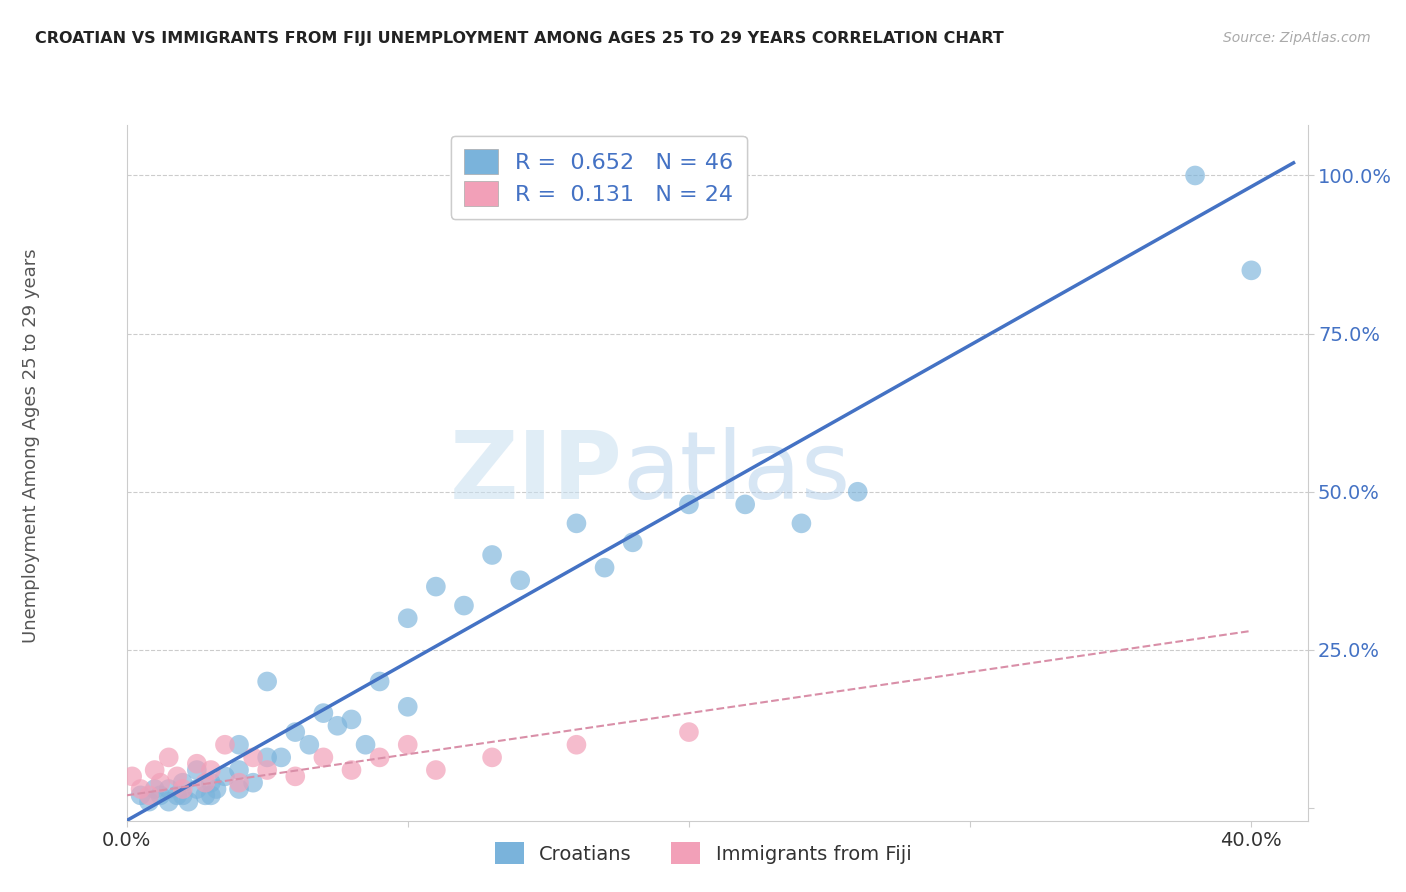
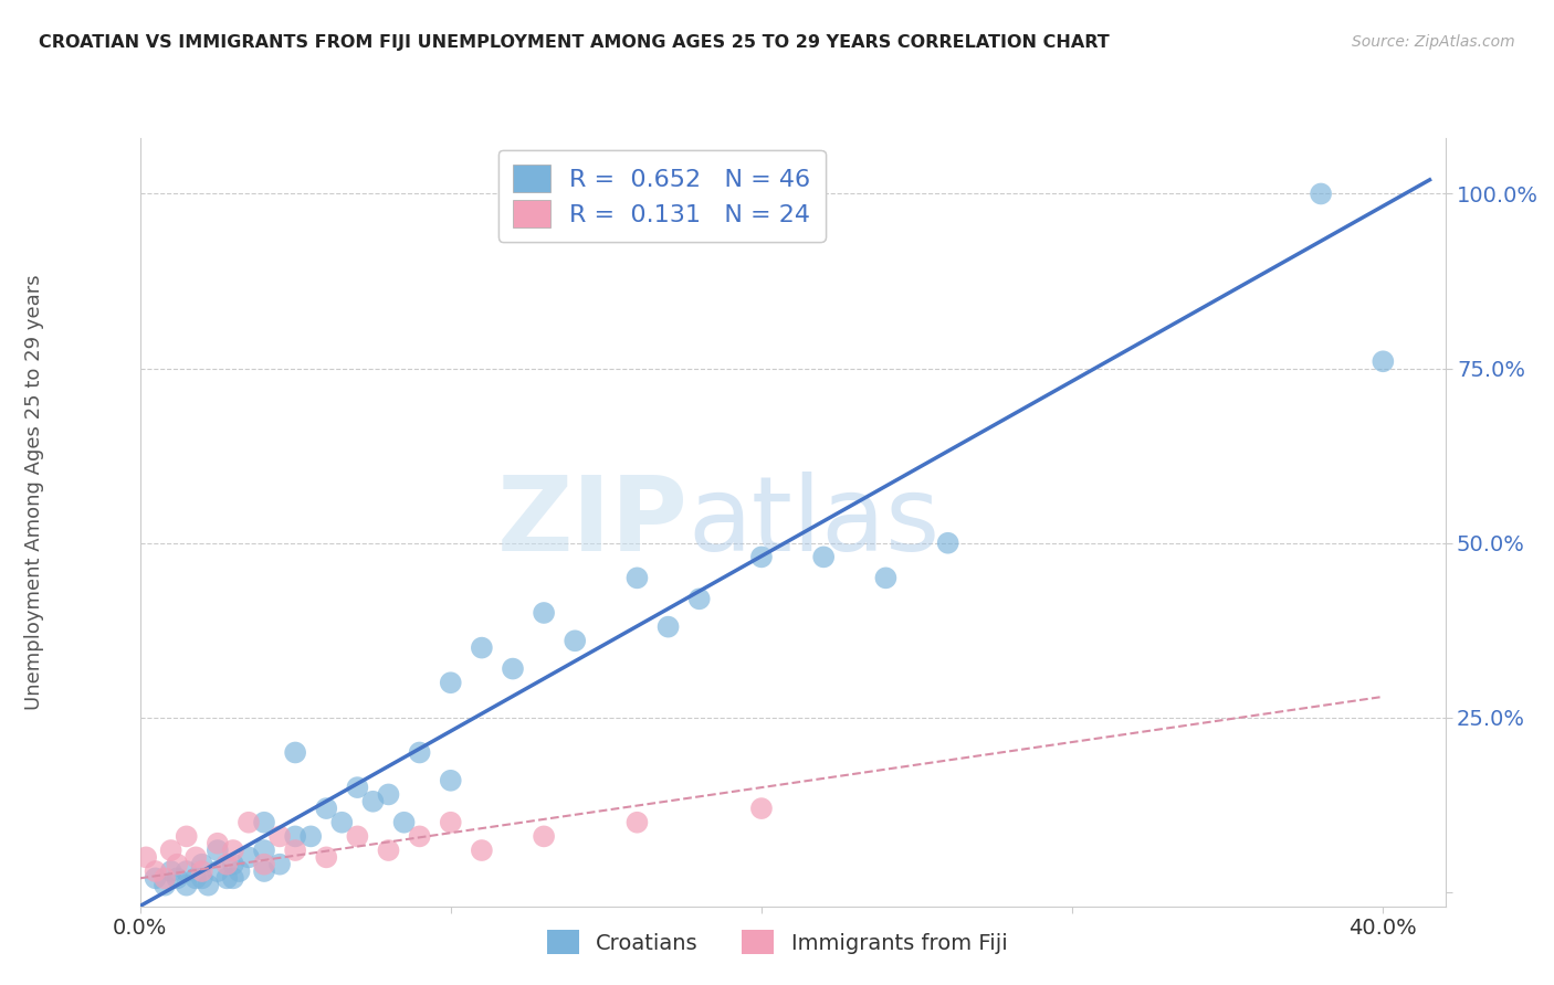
Croatians/40.0%: 85% -> 76%
